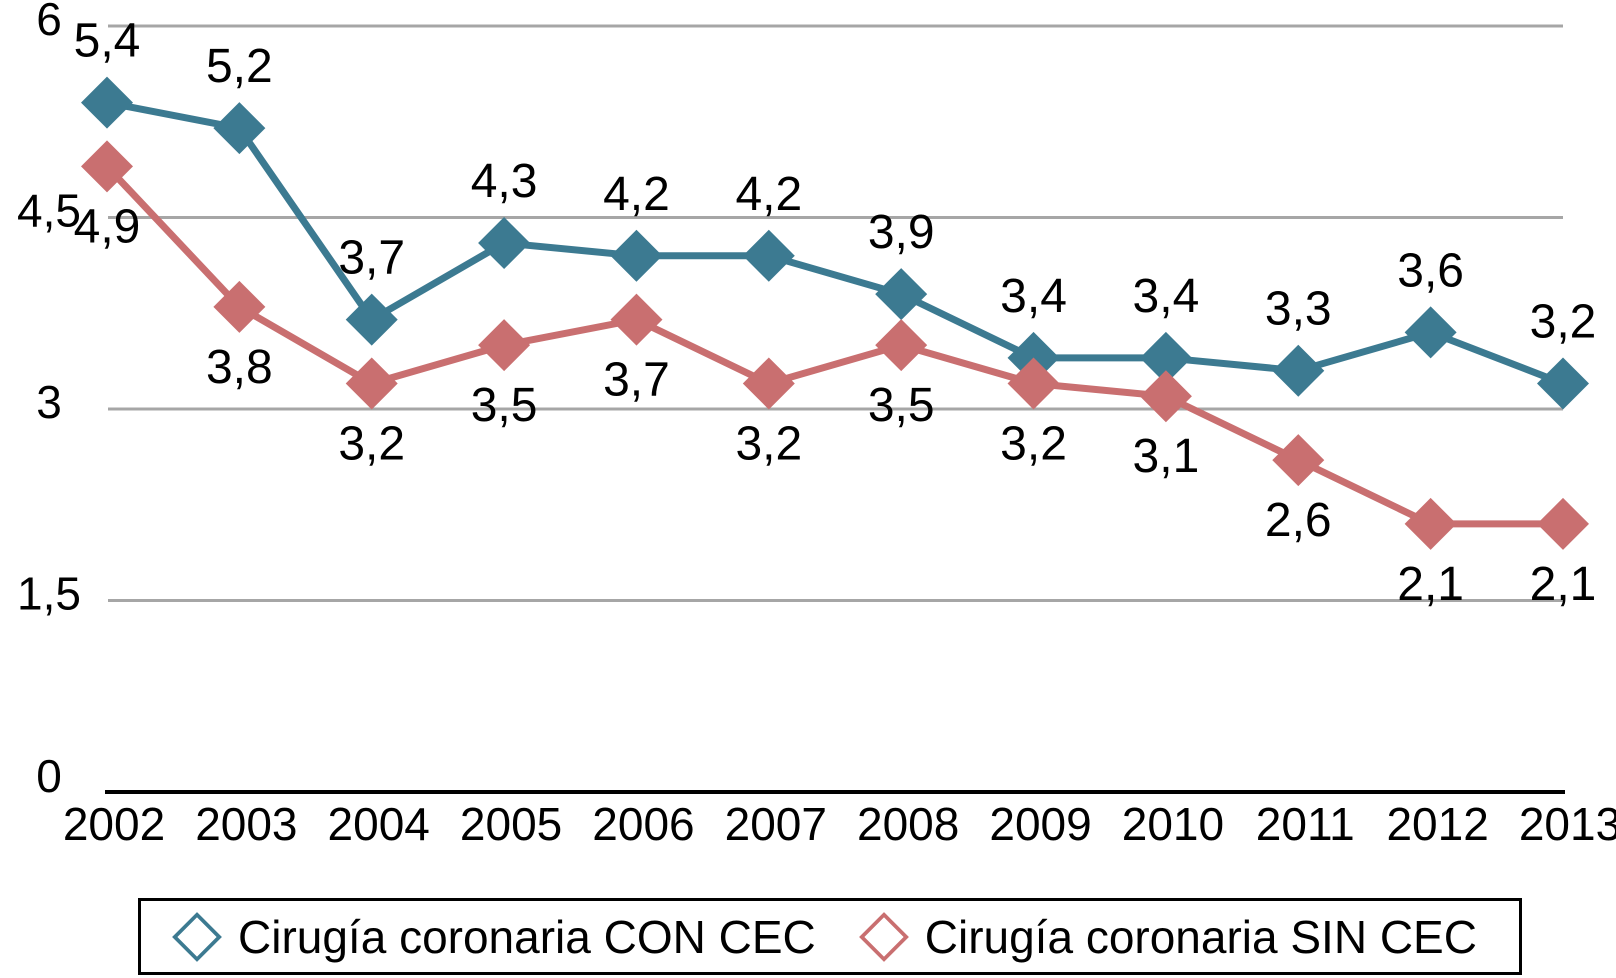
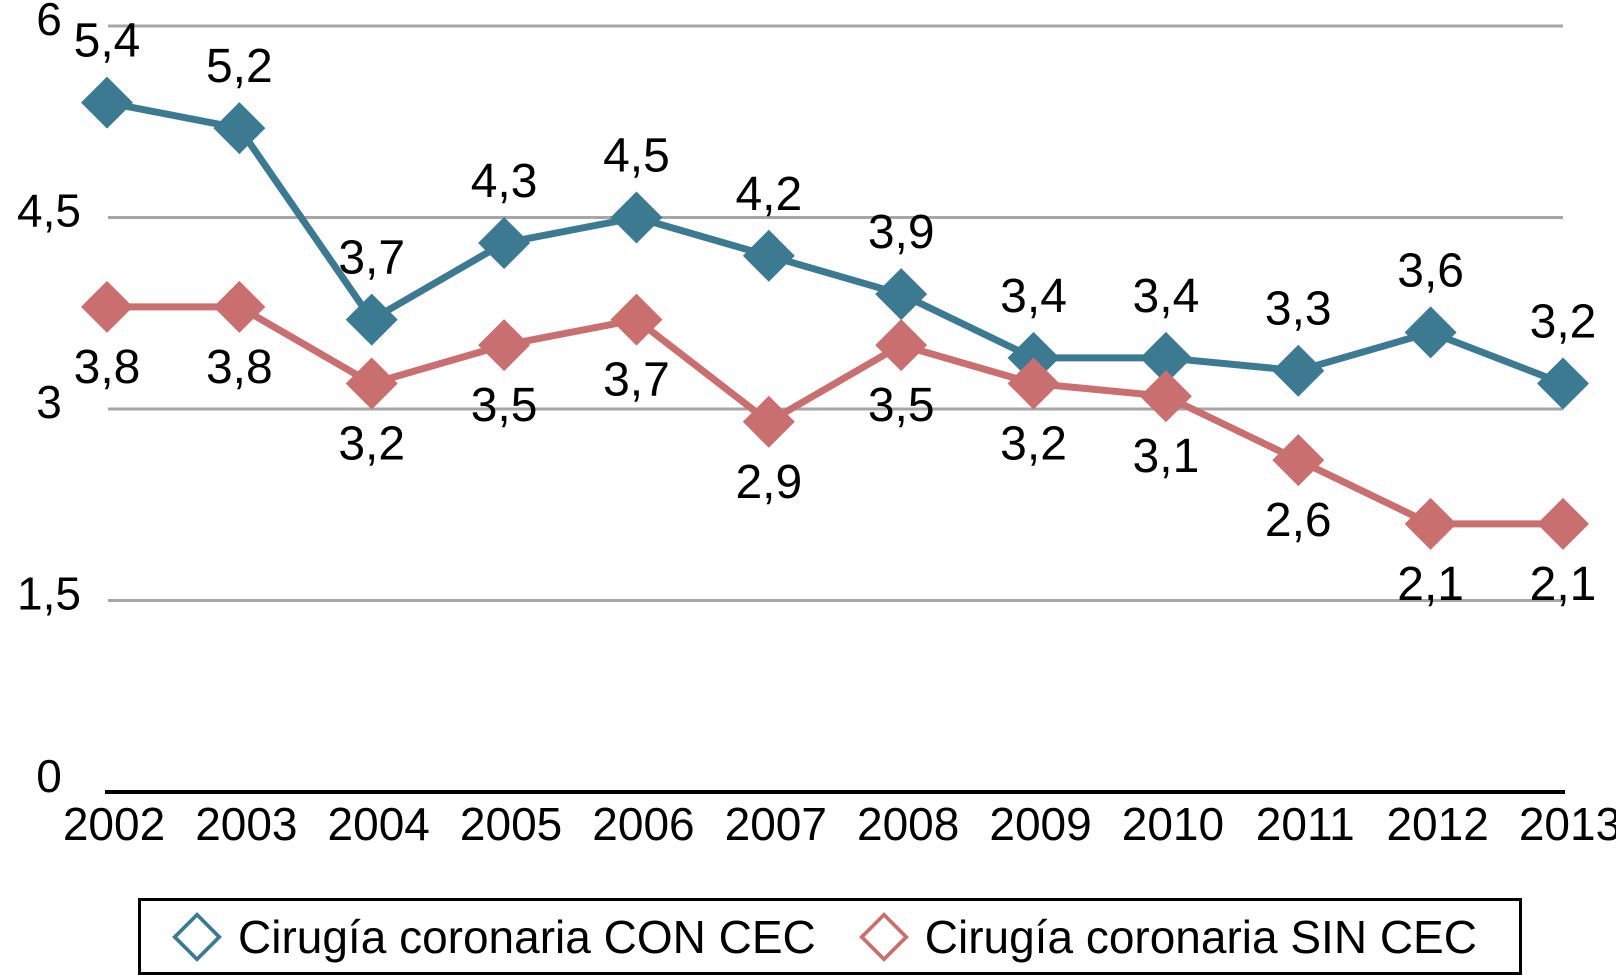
Cirugía coronaria SIN CEC/2002: 4,9 -> 3,8
Cirugía coronaria CON CEC/2006: 4,2 -> 4,5
Cirugía coronaria SIN CEC/2007: 3,2 -> 2,9
